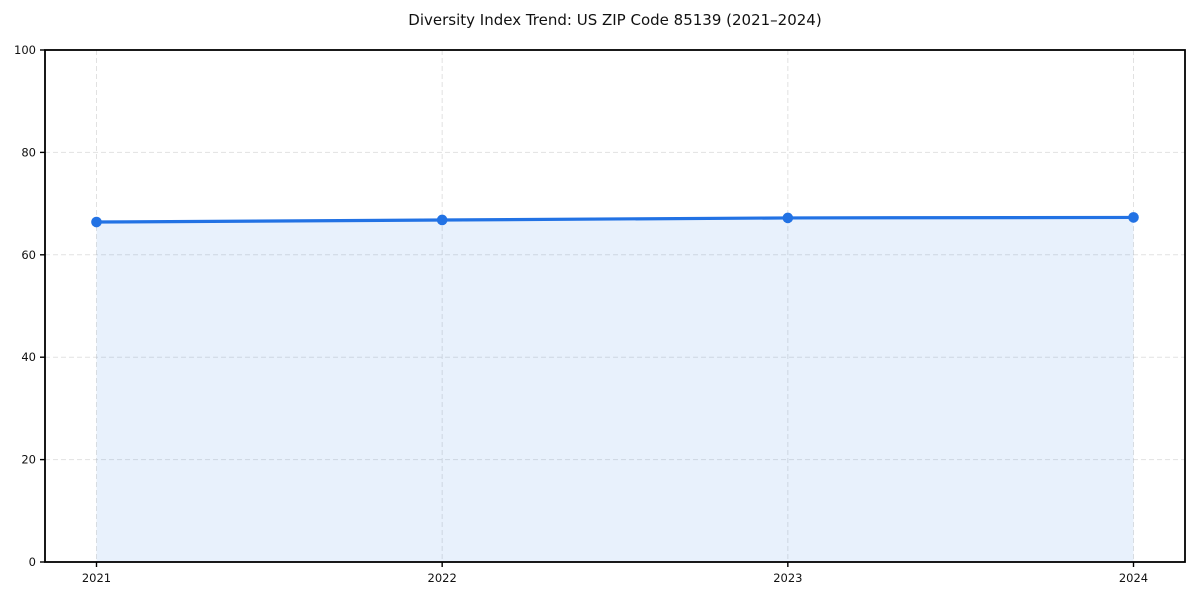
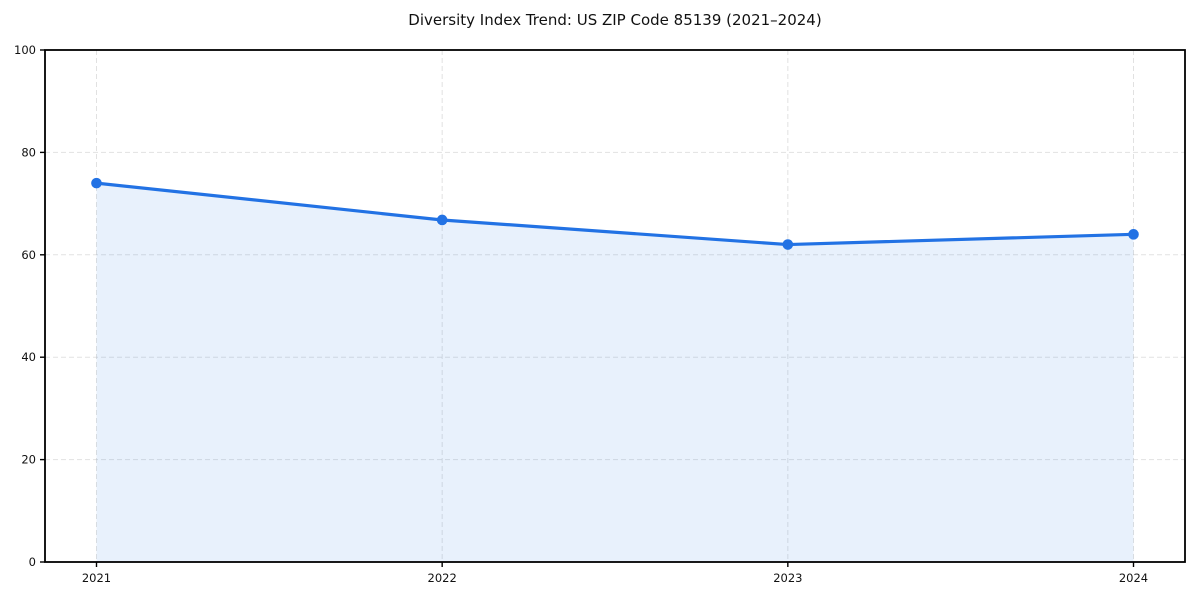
2021: 66 -> 74
2023: 67 -> 62
2024: 67 -> 64
